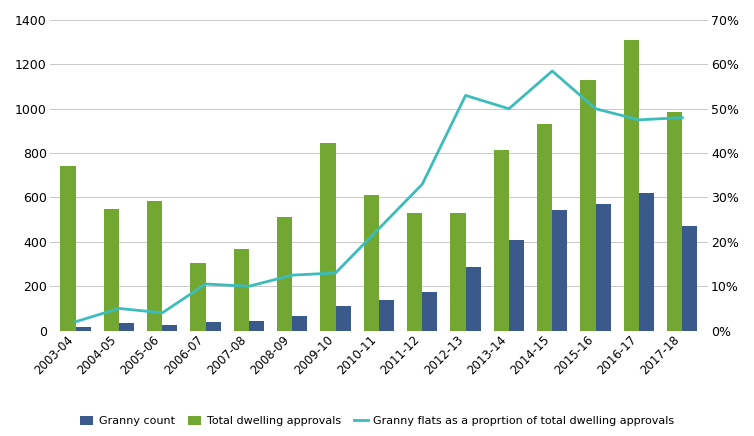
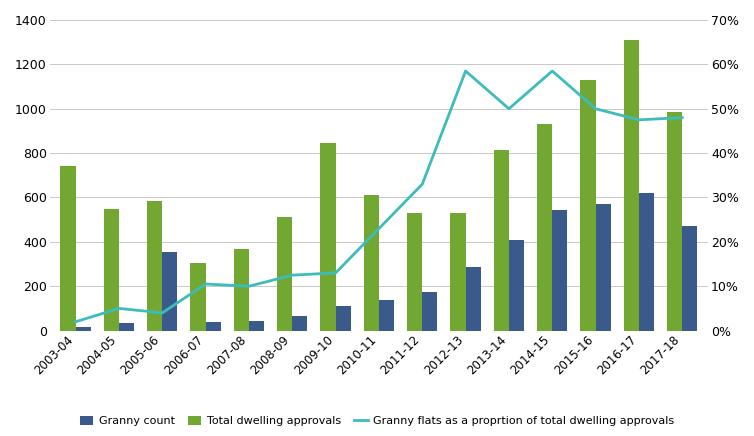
Granny count/2005-06: 25 -> 355
Granny flats as a proprtion of total dwelling approvals/2012-13: 53.0% -> 58.5%
